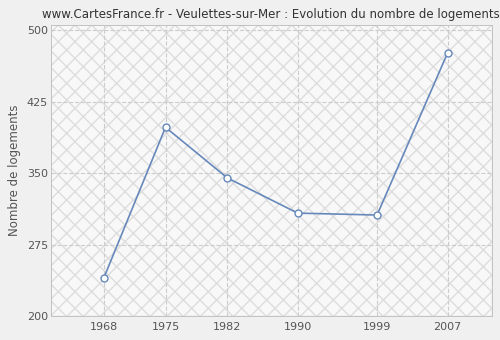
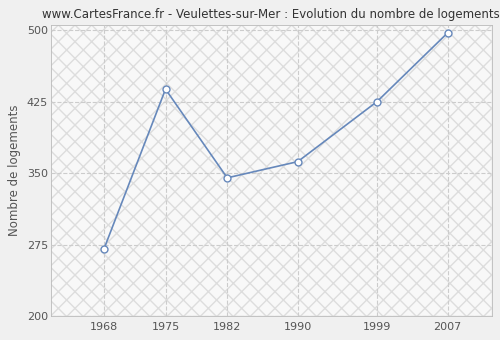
1968: 240 -> 270
1975: 398 -> 438
1990: 308 -> 362
1999: 306 -> 425
2007: 476 -> 497
